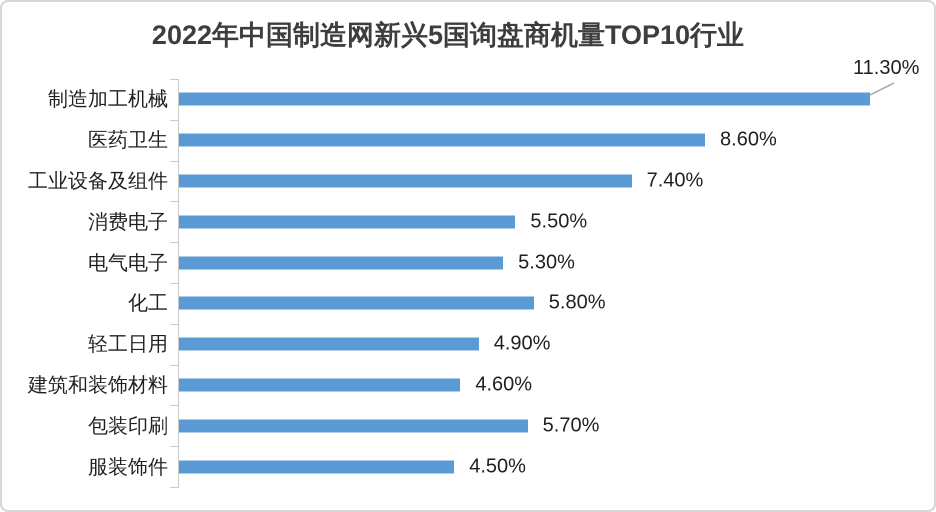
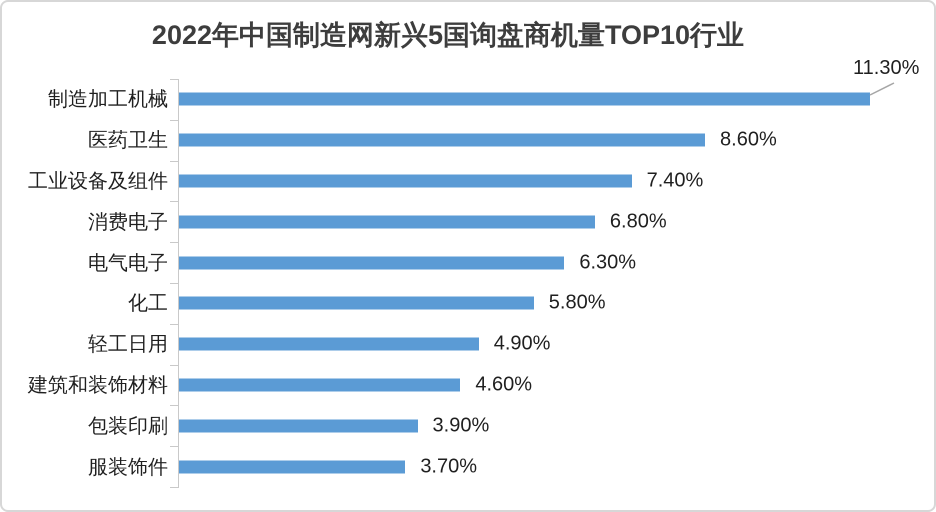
消费电子: 5.50% -> 6.80%
电气电子: 5.30% -> 6.30%
包装印刷: 5.70% -> 3.90%
服装饰件: 4.50% -> 3.70%
